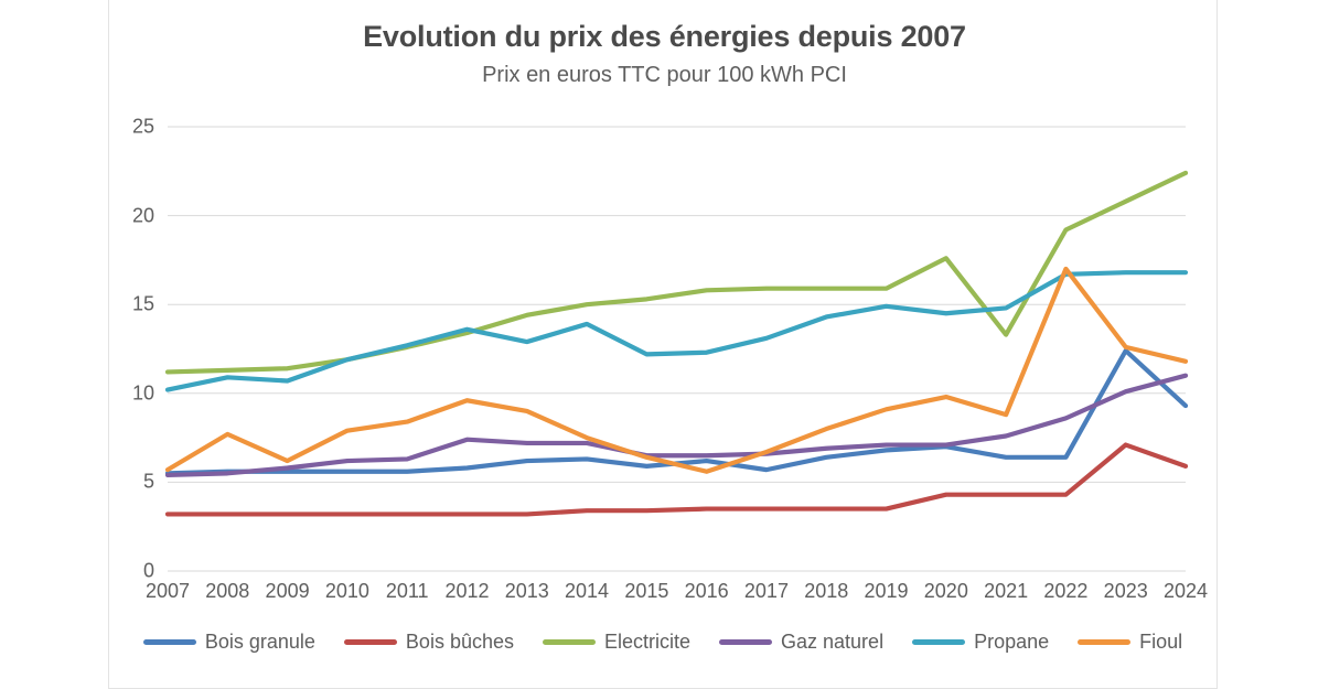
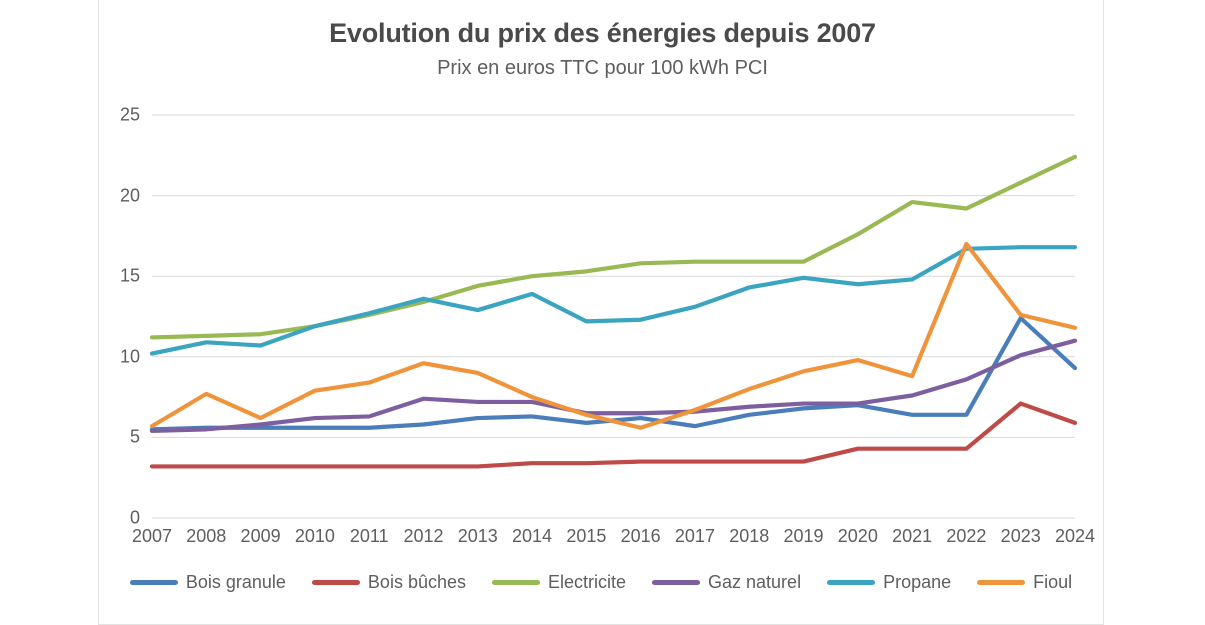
Electricite/2021: 13.3 -> 19.6
